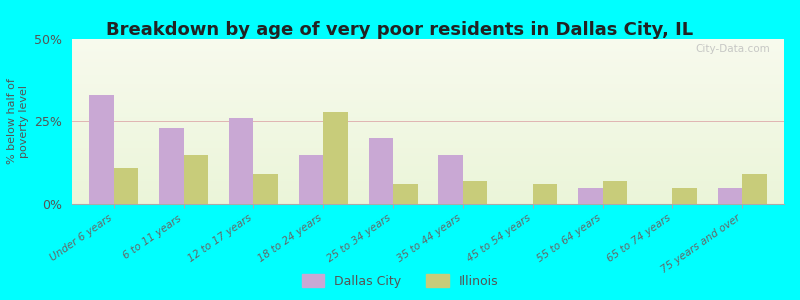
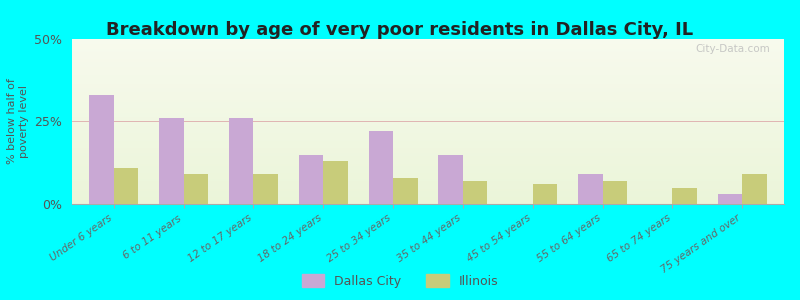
Dallas City/6 to 11 years: 23% -> 26%
Illinois/6 to 11 years: 15% -> 9%
Illinois/18 to 24 years: 28% -> 13%
Dallas City/25 to 34 years: 20% -> 22%
Illinois/25 to 34 years: 6% -> 8%
Dallas City/55 to 64 years: 5% -> 9%
Dallas City/75 years and over: 5% -> 3%
